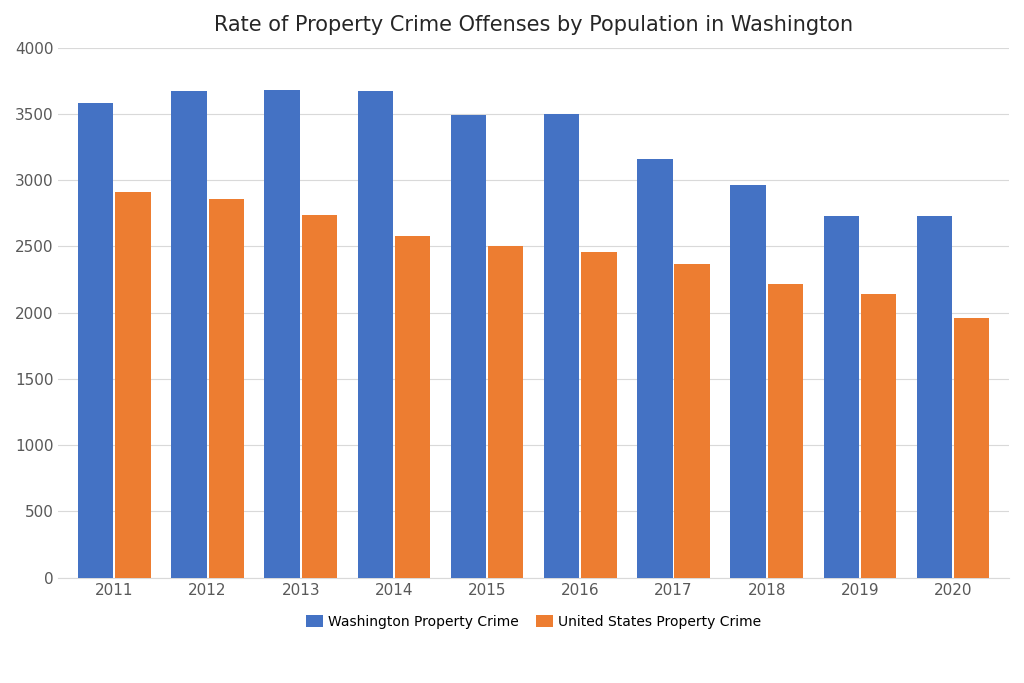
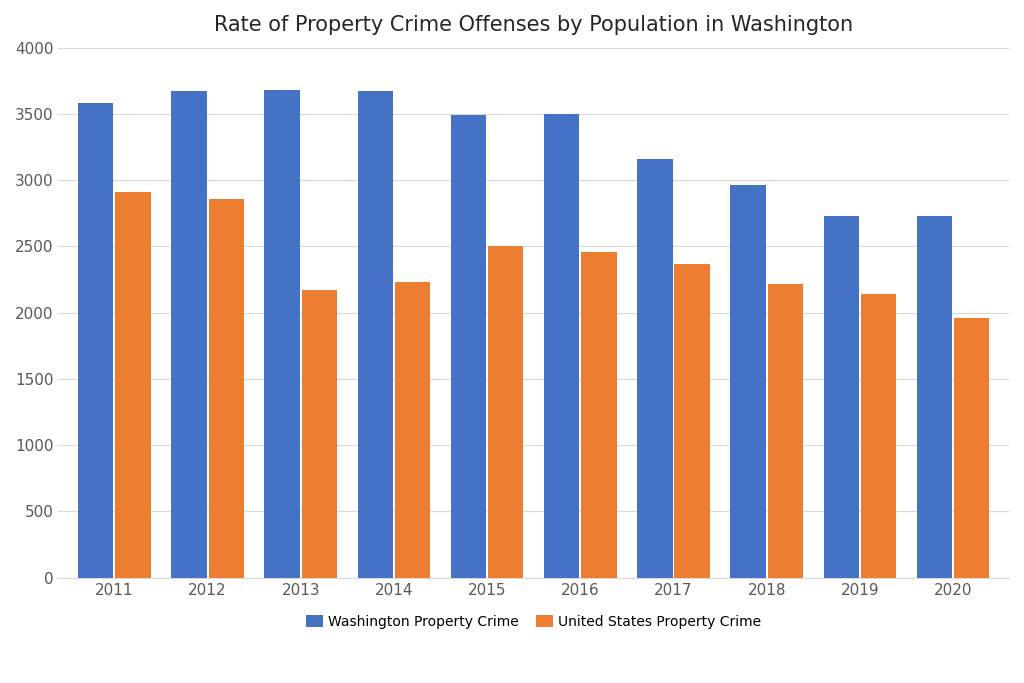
United States Property Crime/2013: 2740 -> 2170
United States Property Crime/2014: 2580 -> 2230
